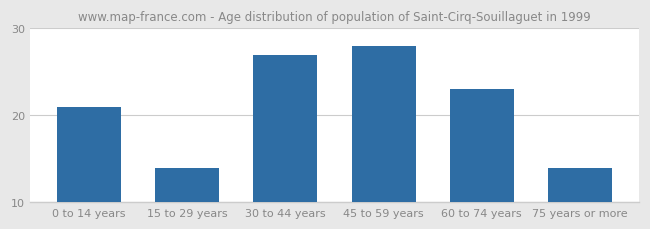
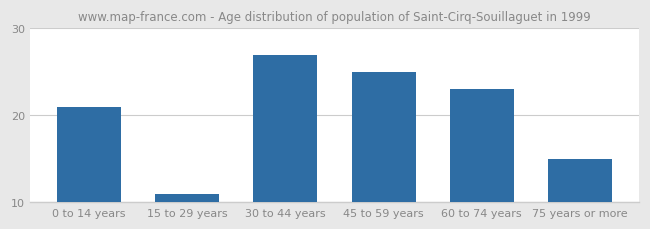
15 to 29 years: 14 -> 11
45 to 59 years: 28 -> 25
75 years or more: 14 -> 15
